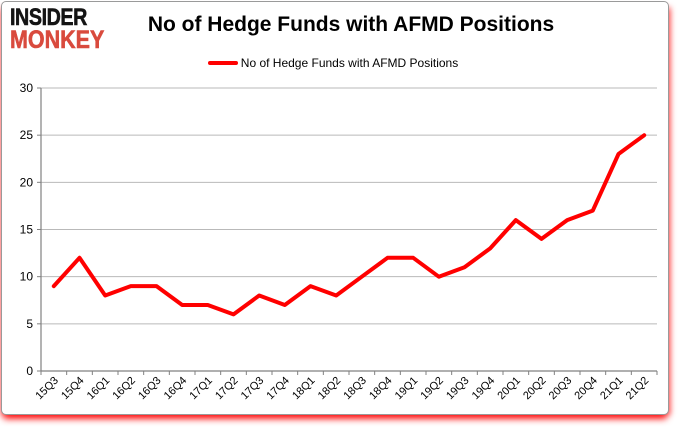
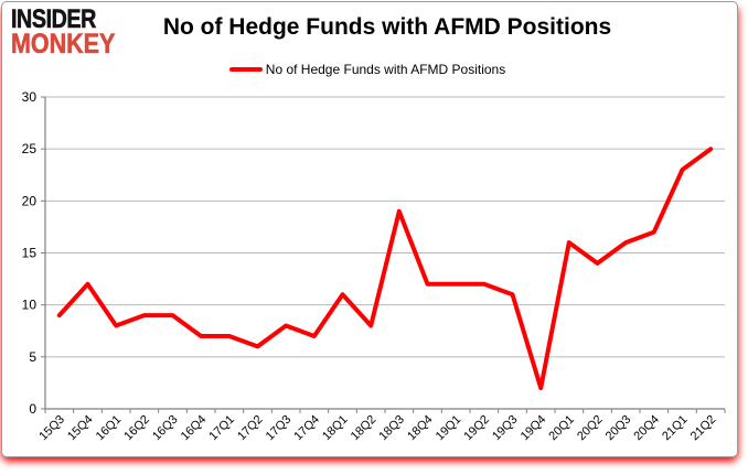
18Q1: 9 -> 11
18Q3: 10 -> 19
19Q2: 10 -> 12
19Q4: 13 -> 2
